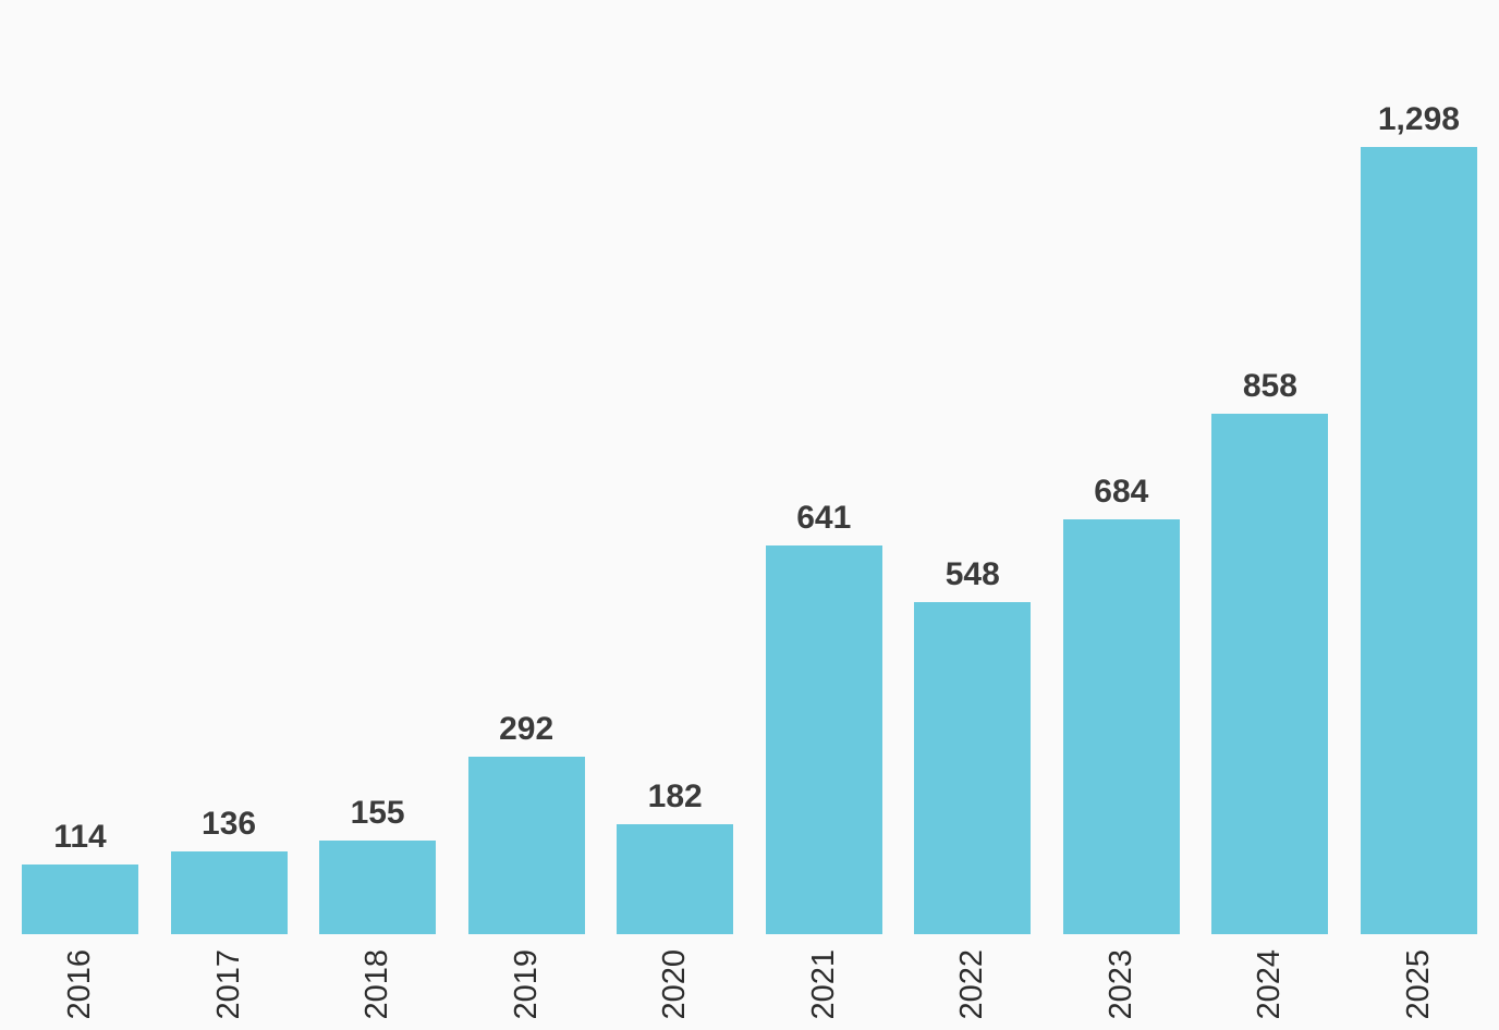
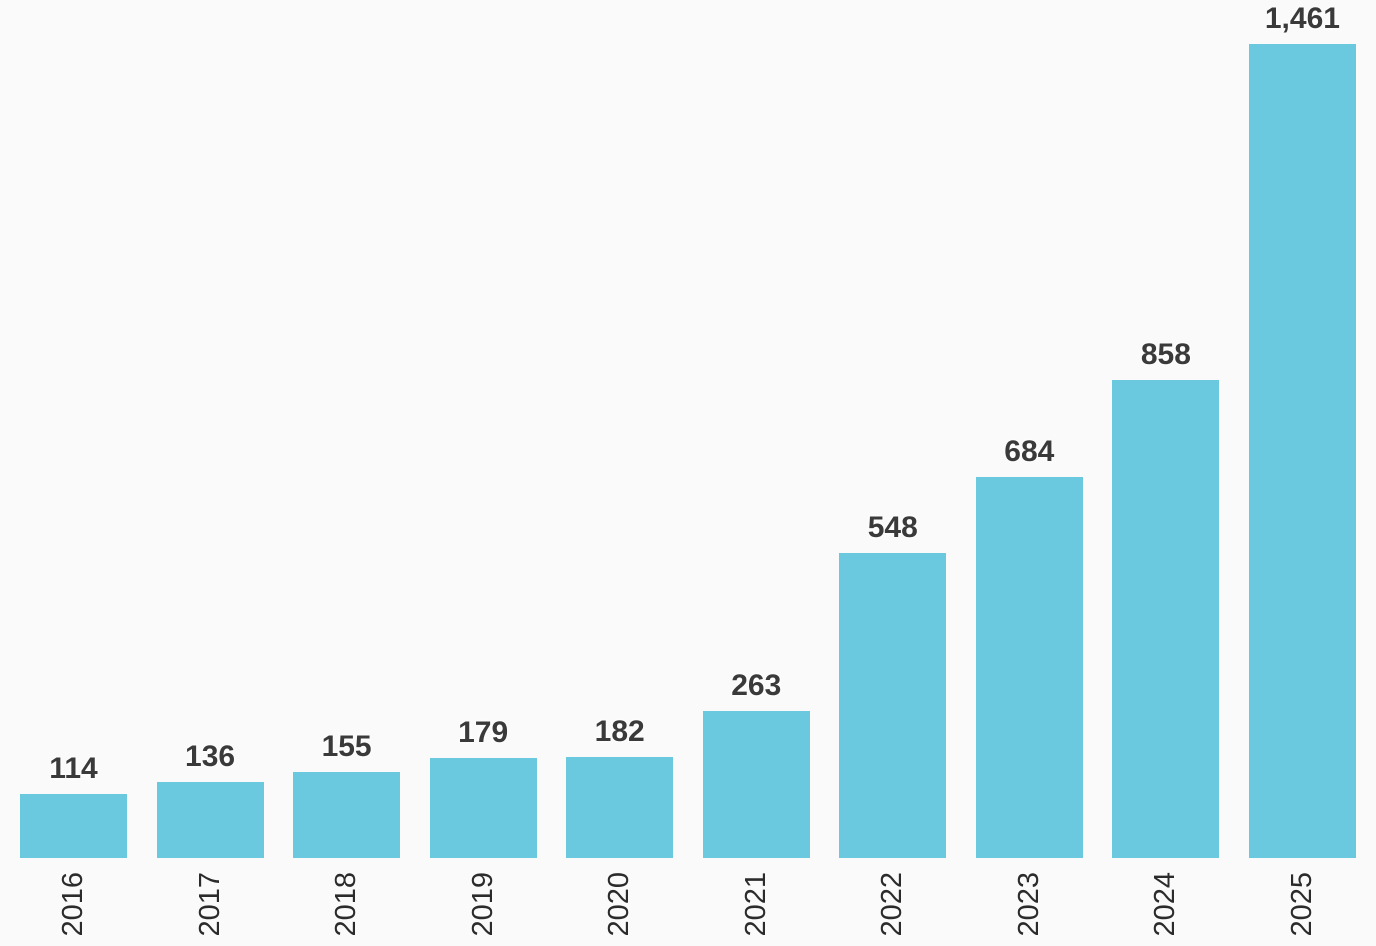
2019: 292 -> 179
2021: 641 -> 263
2025: 1,298 -> 1,461
